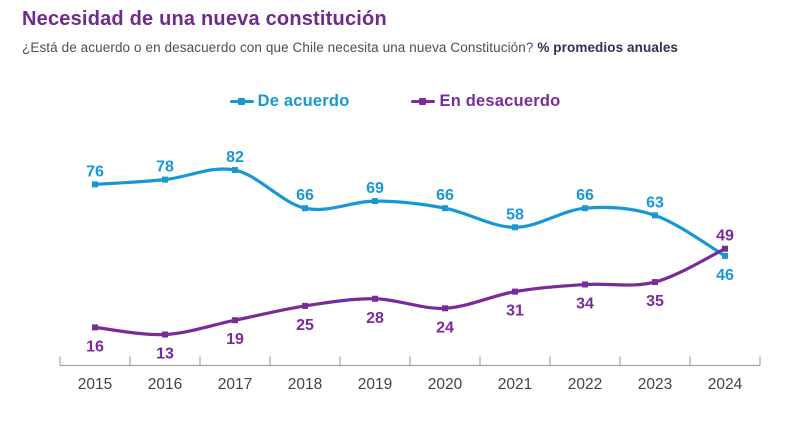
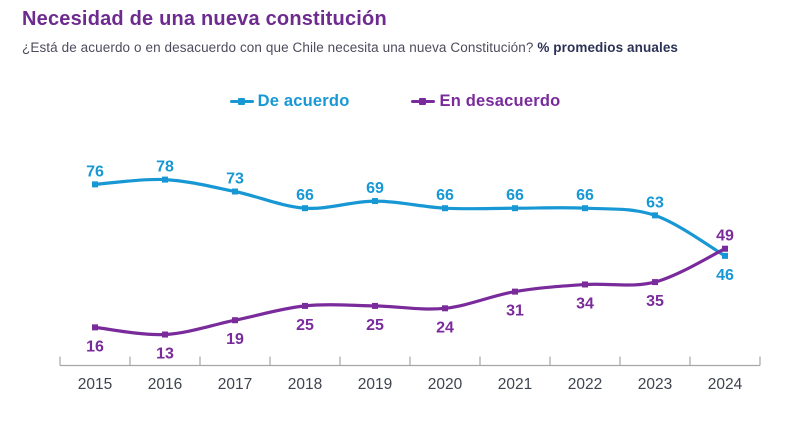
De acuerdo/2017: 82 -> 73
En desacuerdo/2019: 28 -> 25
De acuerdo/2021: 58 -> 66
